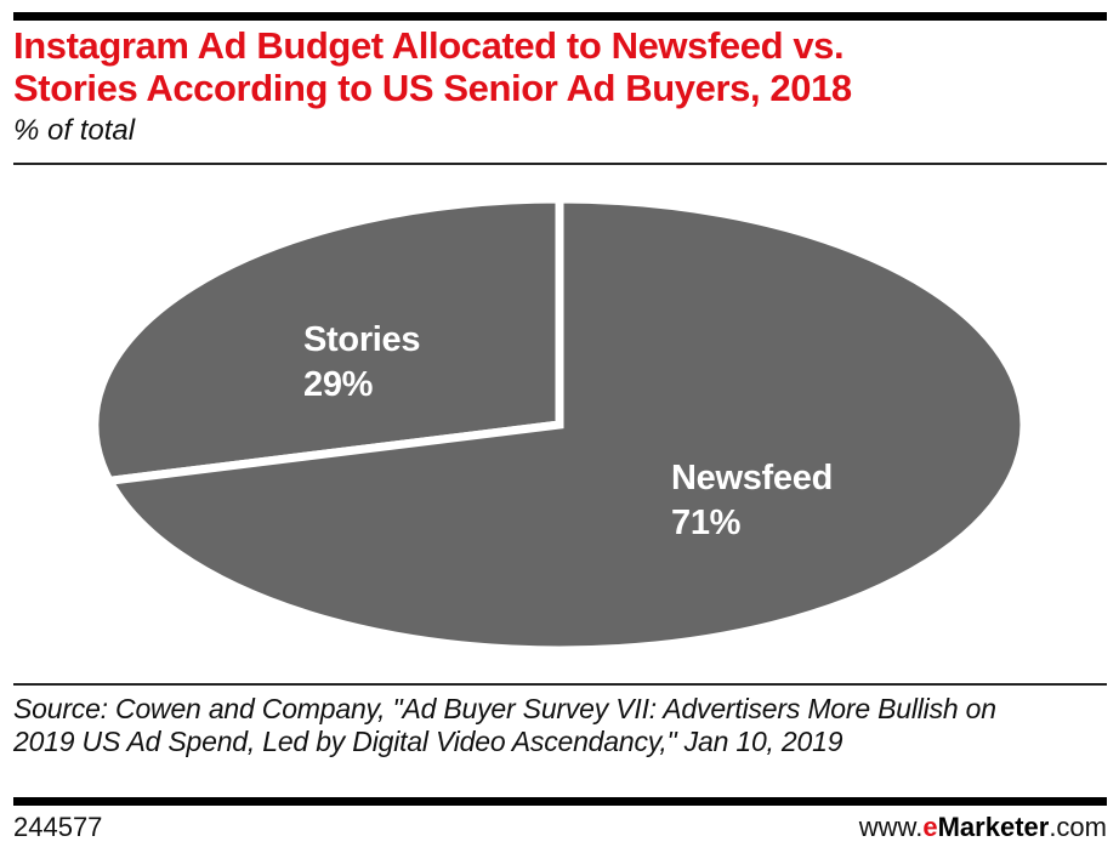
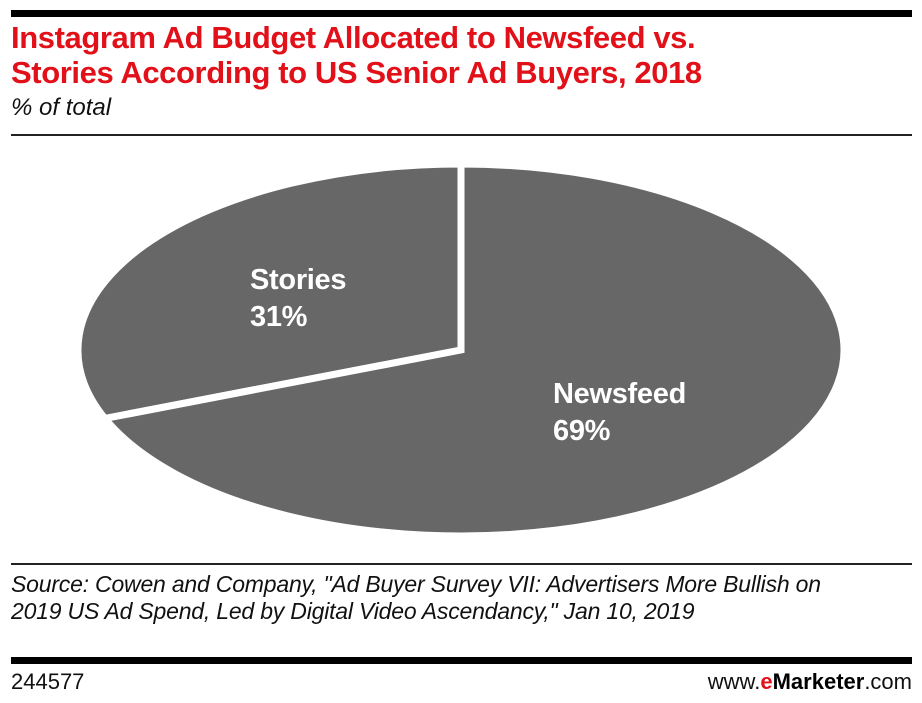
Stories: 29% -> 31%
Newsfeed: 71% -> 69%
